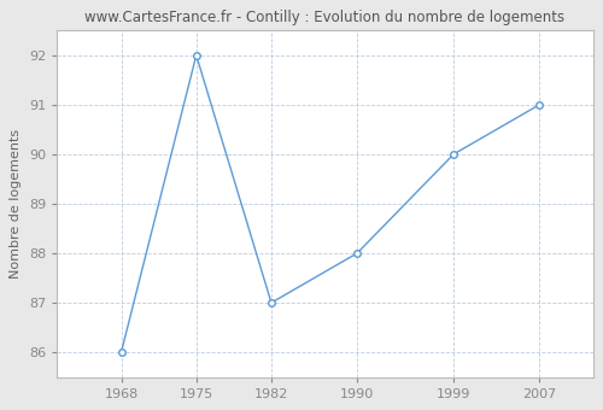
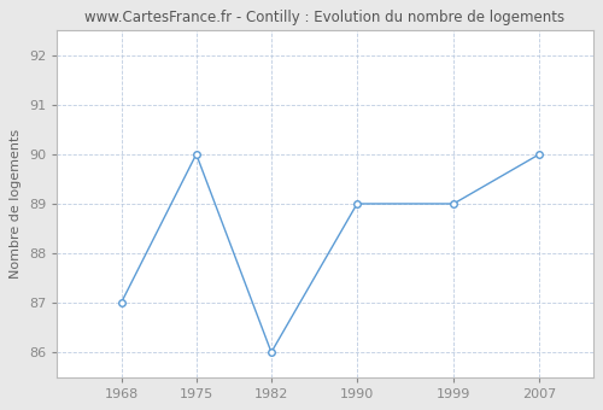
1968: 86 -> 87
1975: 92 -> 90
1982: 87 -> 86
1990: 88 -> 89
1999: 90 -> 89
2007: 91 -> 90
